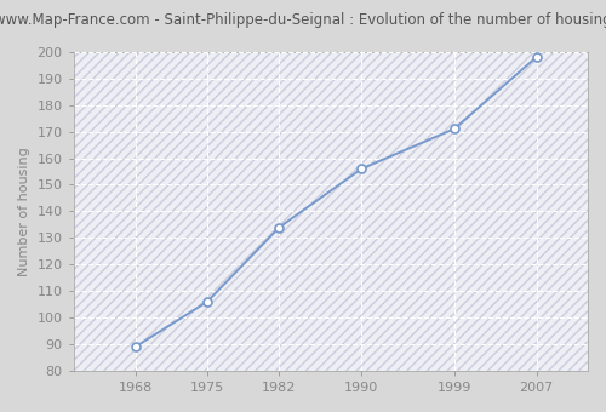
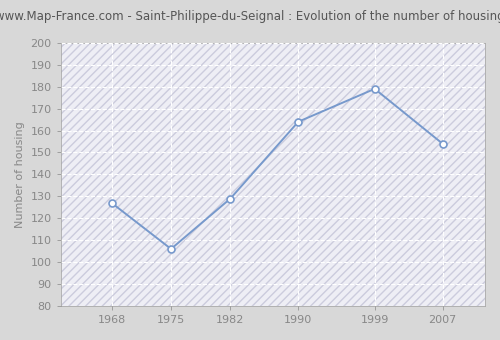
1968: 89 -> 127
1982: 134 -> 129
1990: 156 -> 164
1999: 171 -> 179
2007: 198 -> 154
